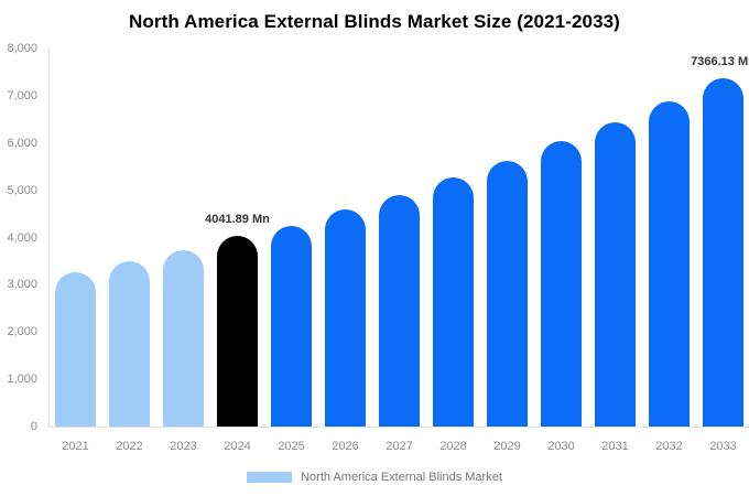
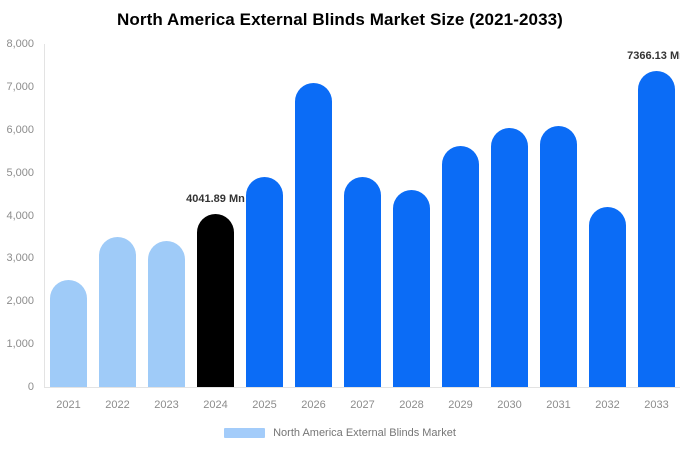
2021: 3300 -> 2500
2023: 3700 -> 3400
2025: 4200 -> 4900
2026: 4600 -> 7100
2028: 5300 -> 4600
2031: 6400 -> 6100
2032: 6900 -> 4200
